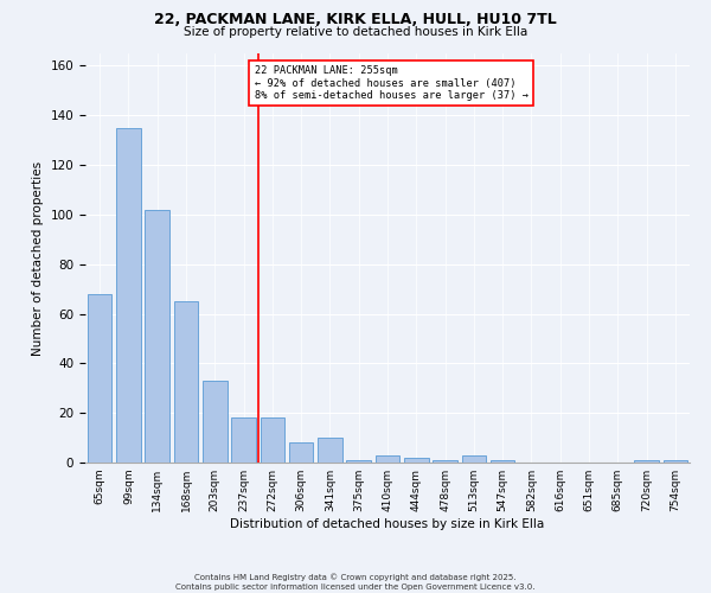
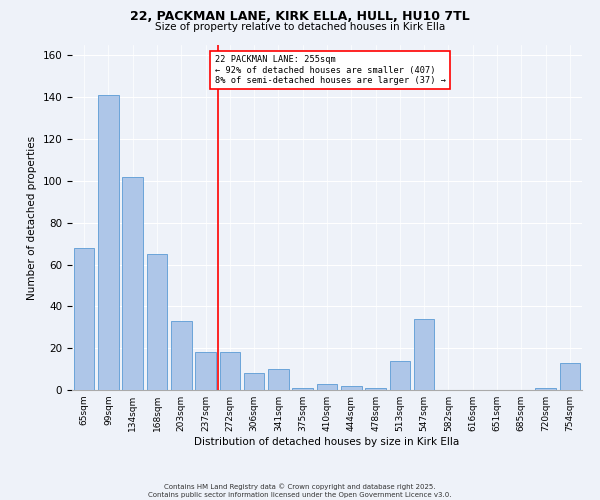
99sqm: 135 -> 141
513sqm: 3 -> 14
547sqm: 1 -> 34
754sqm: 1 -> 13
